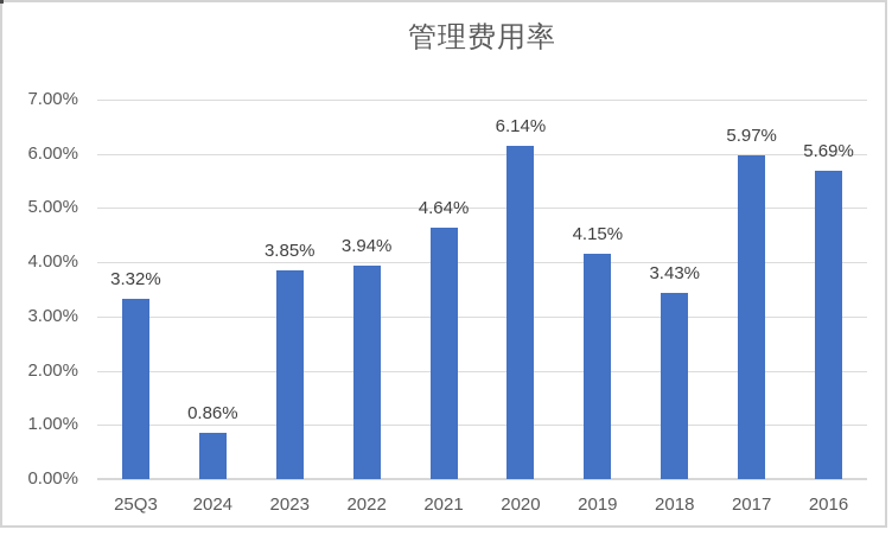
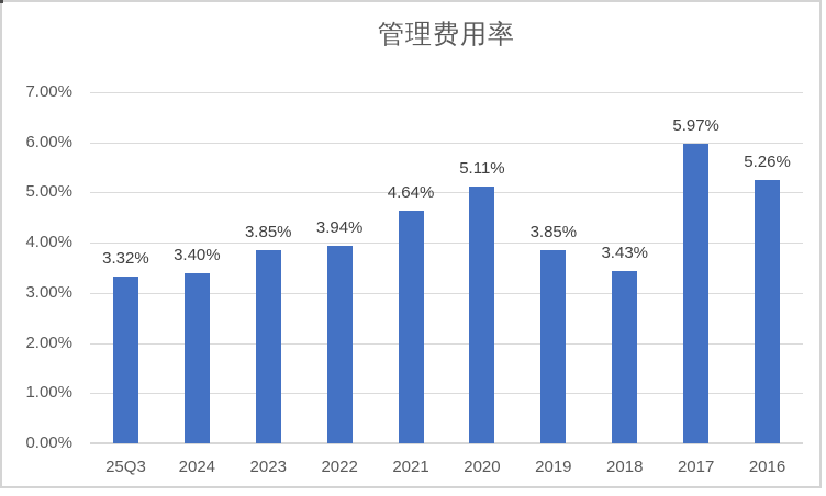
2024: 0.86% -> 3.40%
2020: 6.14% -> 5.11%
2019: 4.15% -> 3.85%
2016: 5.69% -> 5.26%
